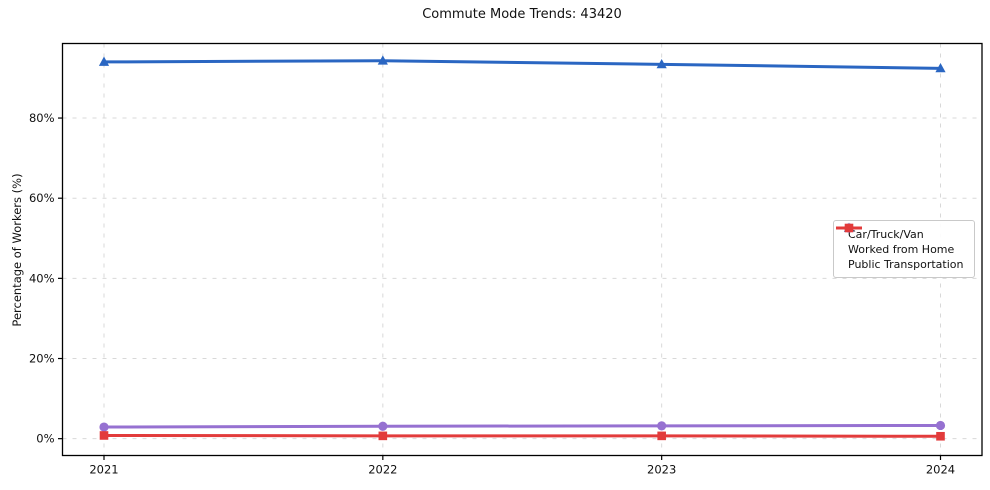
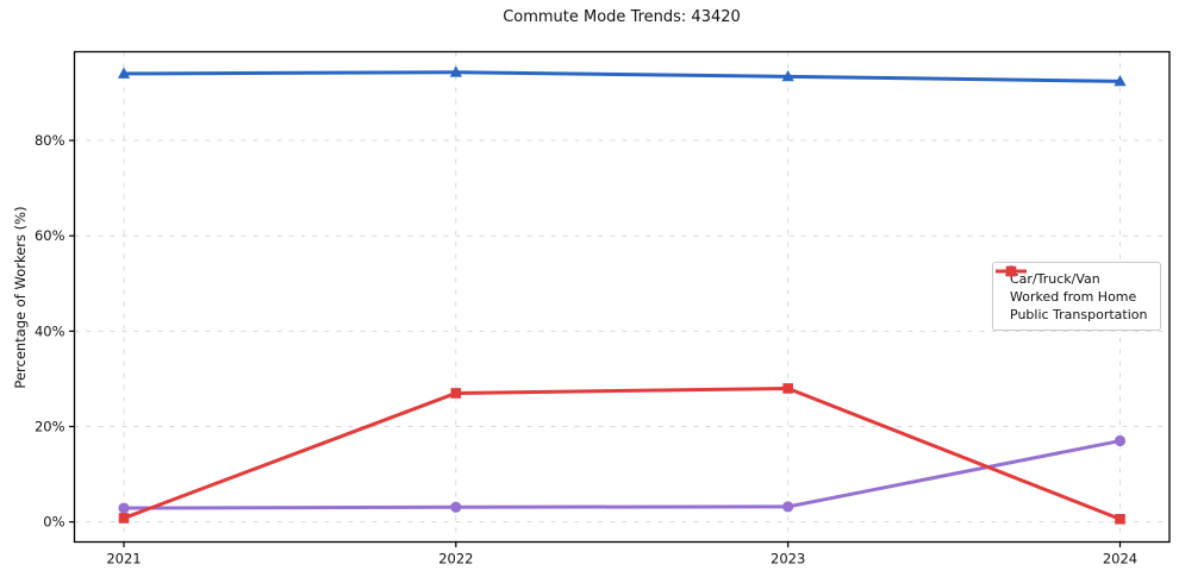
Public Transportation/2022: 1% -> 27%
Public Transportation/2023: 1% -> 28%
Worked from Home/2024: 3% -> 17%
